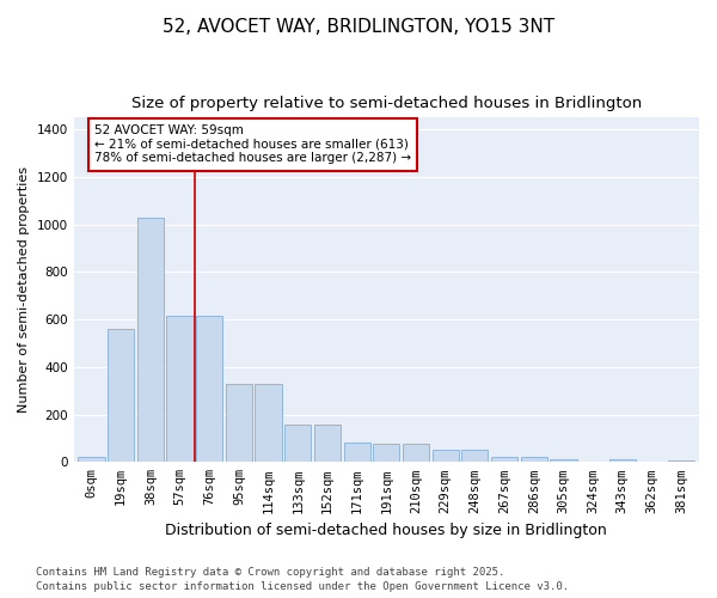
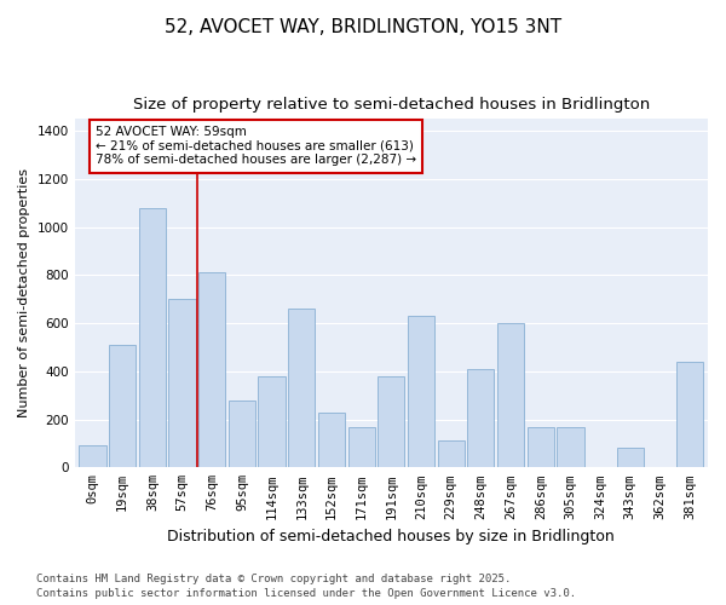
0sqm: 20 -> 90
19sqm: 560 -> 510
38sqm: 1030 -> 1080
57sqm: 620 -> 700
76sqm: 620 -> 810
95sqm: 330 -> 280
114sqm: 330 -> 380
133sqm: 160 -> 660
152sqm: 160 -> 230
171sqm: 80 -> 170
191sqm: 80 -> 380
210sqm: 80 -> 630
229sqm: 50 -> 110
248sqm: 50 -> 410
267sqm: 20 -> 600
286sqm: 20 -> 170
305sqm: 10 -> 170
343sqm: 10 -> 80
381sqm: 0 -> 440
